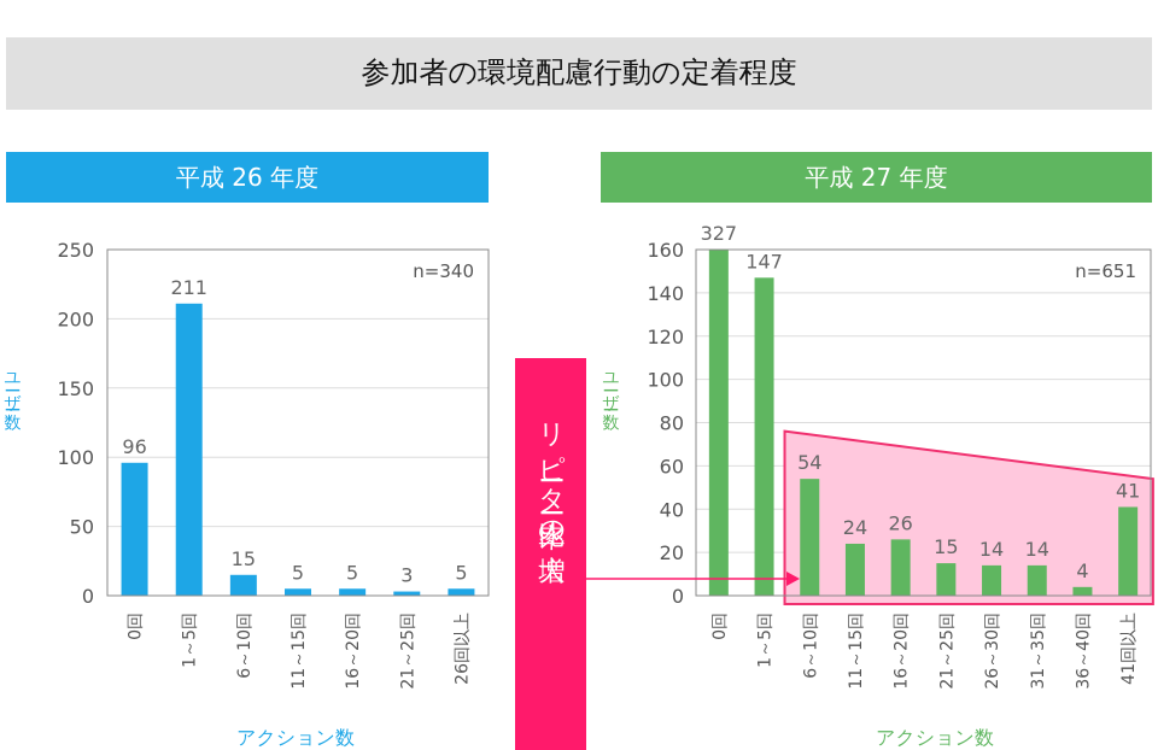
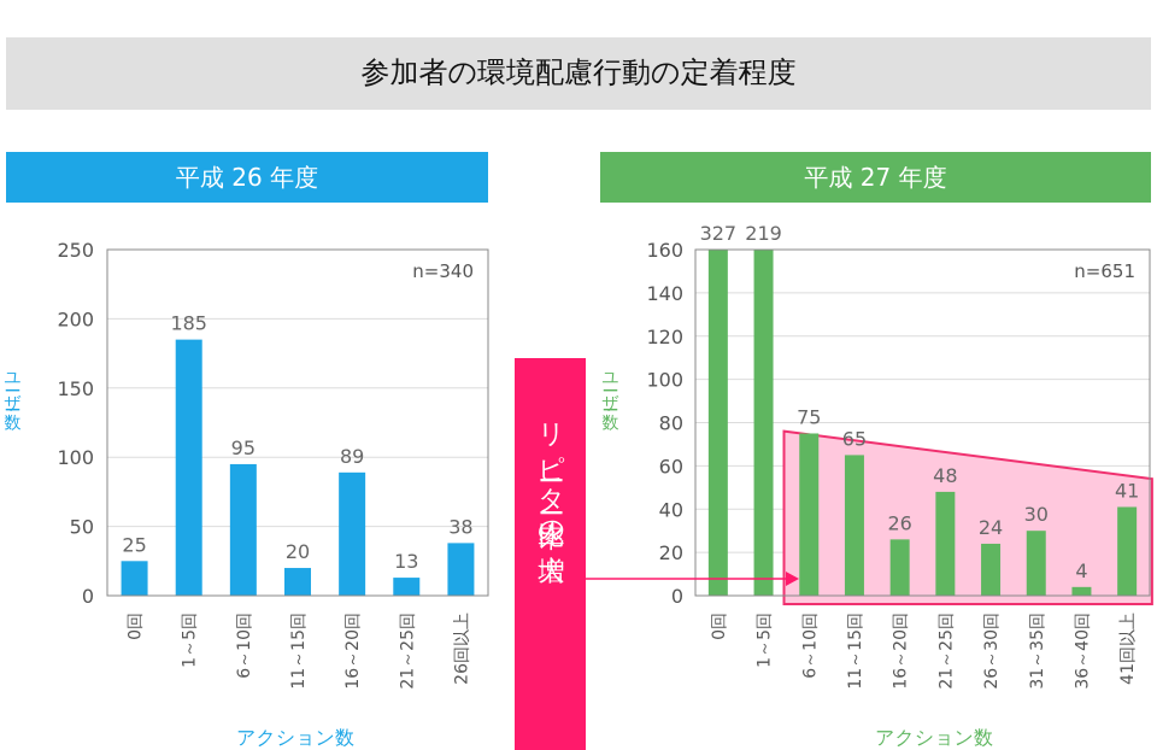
平成 26 年度/0回: 96 -> 25
平成 26 年度/1～5回: 211 -> 185
平成 26 年度/6～10回: 15 -> 95
平成 26 年度/11～15回: 5 -> 20
平成 26 年度/16～20回: 5 -> 89
平成 26 年度/21～25回: 3 -> 13
平成 26 年度/26回以上: 5 -> 38
平成 27 年度/1～5回: 147 -> 219
平成 27 年度/6～10回: 54 -> 75
平成 27 年度/11～15回: 24 -> 65
平成 27 年度/21～25回: 15 -> 48
平成 27 年度/26～30回: 14 -> 24
平成 27 年度/31～35回: 14 -> 30
